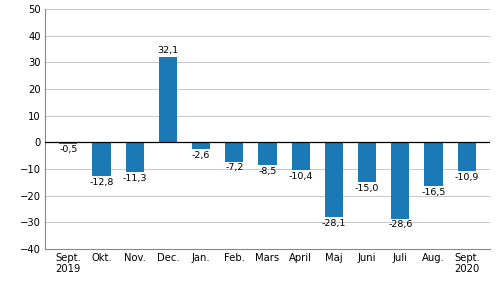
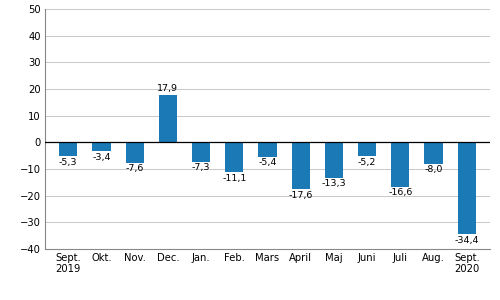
Sept. 2019: -0,5 -> -5,3
Okt.: -12,8 -> -3,4
Nov.: -11,3 -> -7,6
Dec.: 32,1 -> 17,9
Jan.: -2,6 -> -7,3
Feb.: -7,2 -> -11,1
Mars: -8,5 -> -5,4
April: -10,4 -> -17,6
Maj: -28,1 -> -13,3
Juni: -15,0 -> -5,2
Juli: -28,6 -> -16,6
Aug.: -16,5 -> -8,0
Sept. 2020: -10,9 -> -34,4
